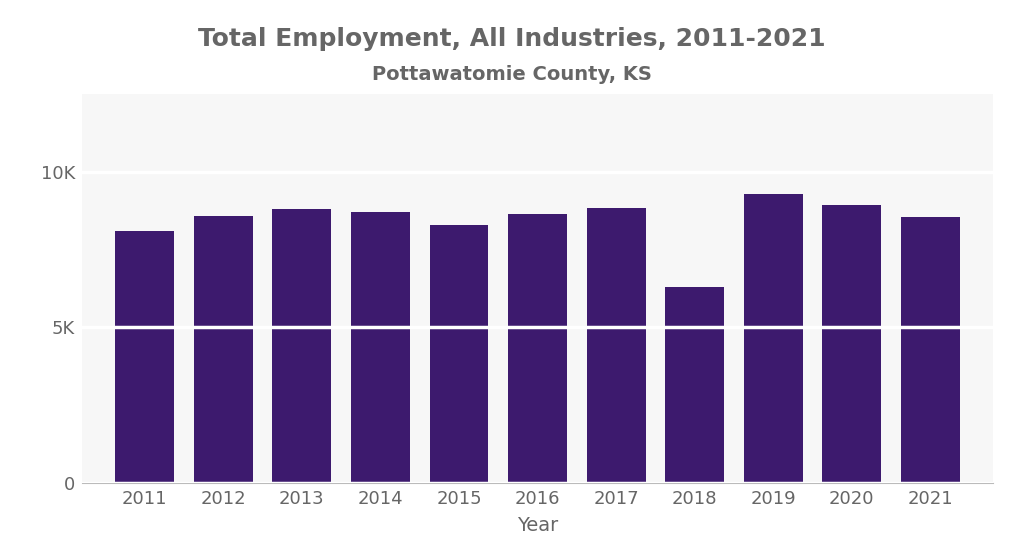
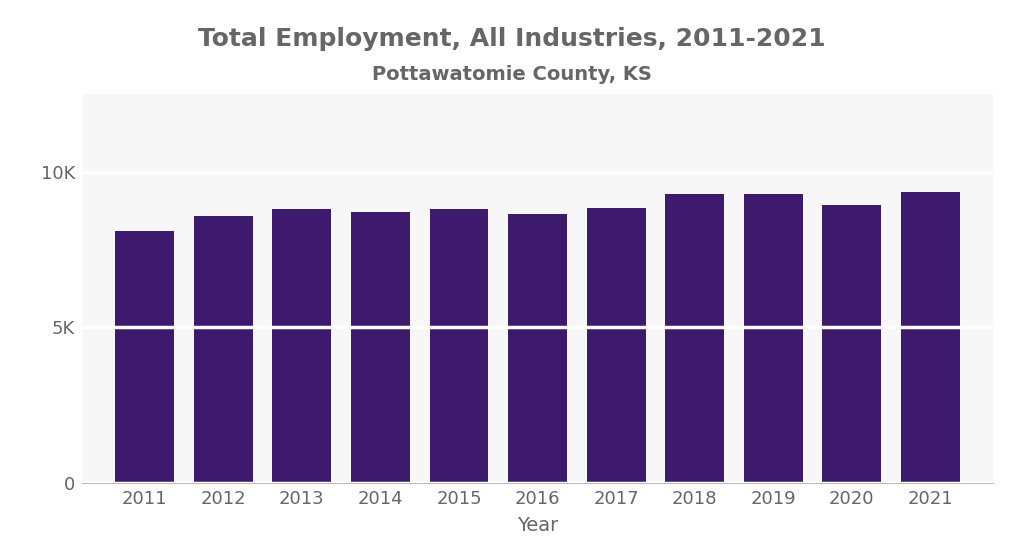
2015: 8.30K -> 8.80K
2018: 6.30K -> 9.30K
2021: 8.55K -> 9.35K
